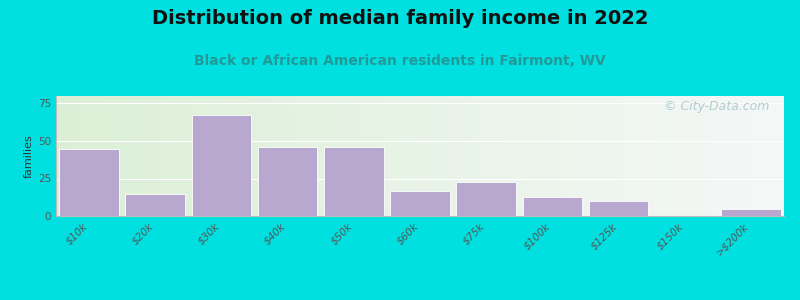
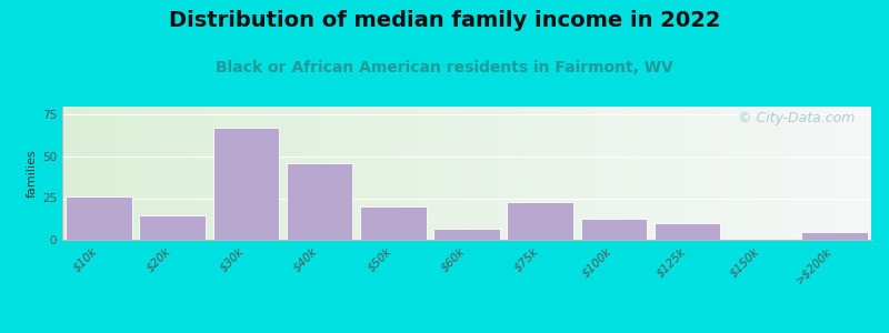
$10k: 45 -> 26
$50k: 46 -> 20
$60k: 17 -> 7
